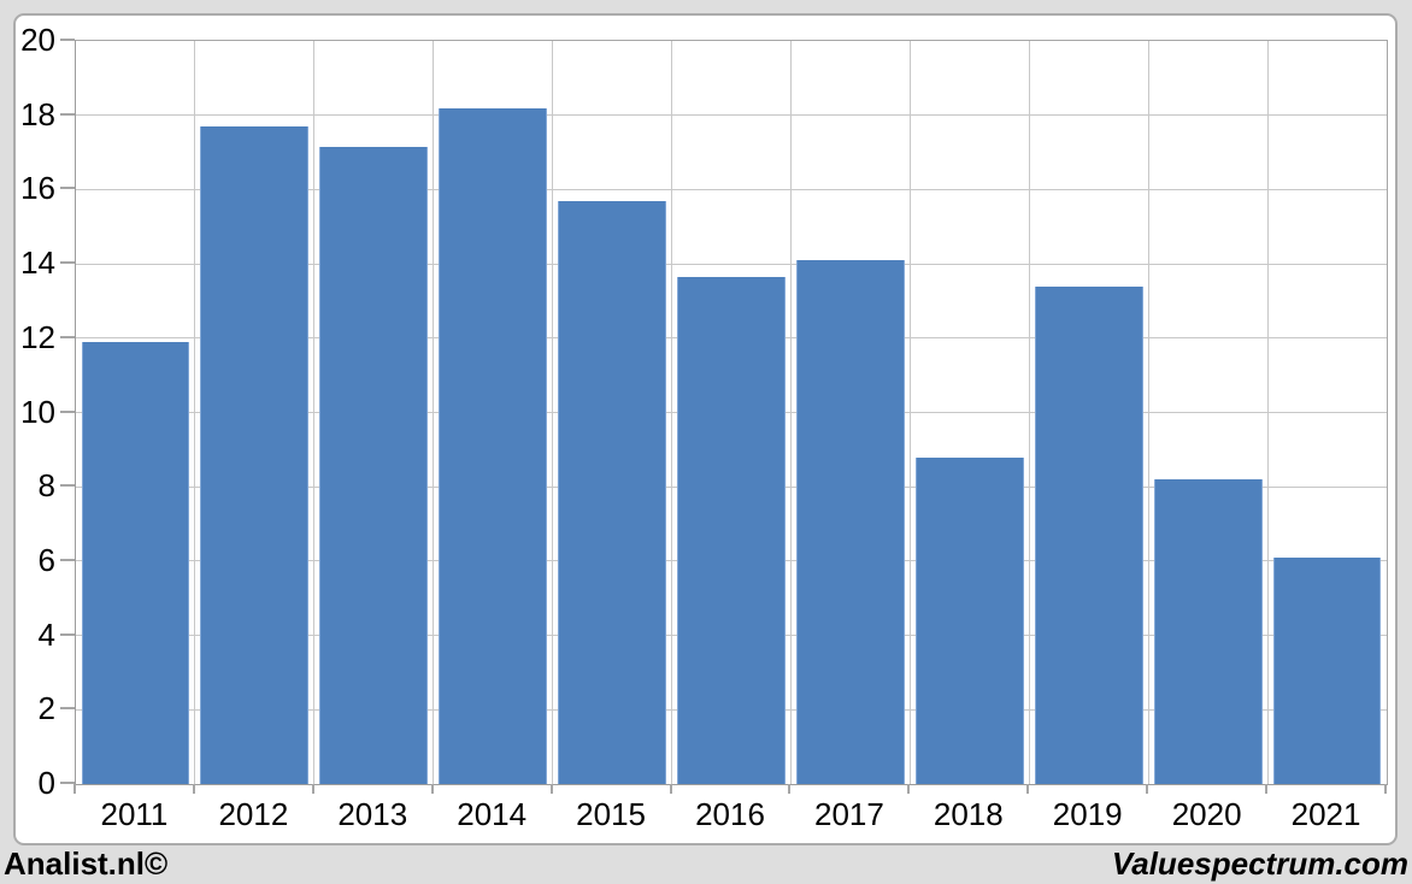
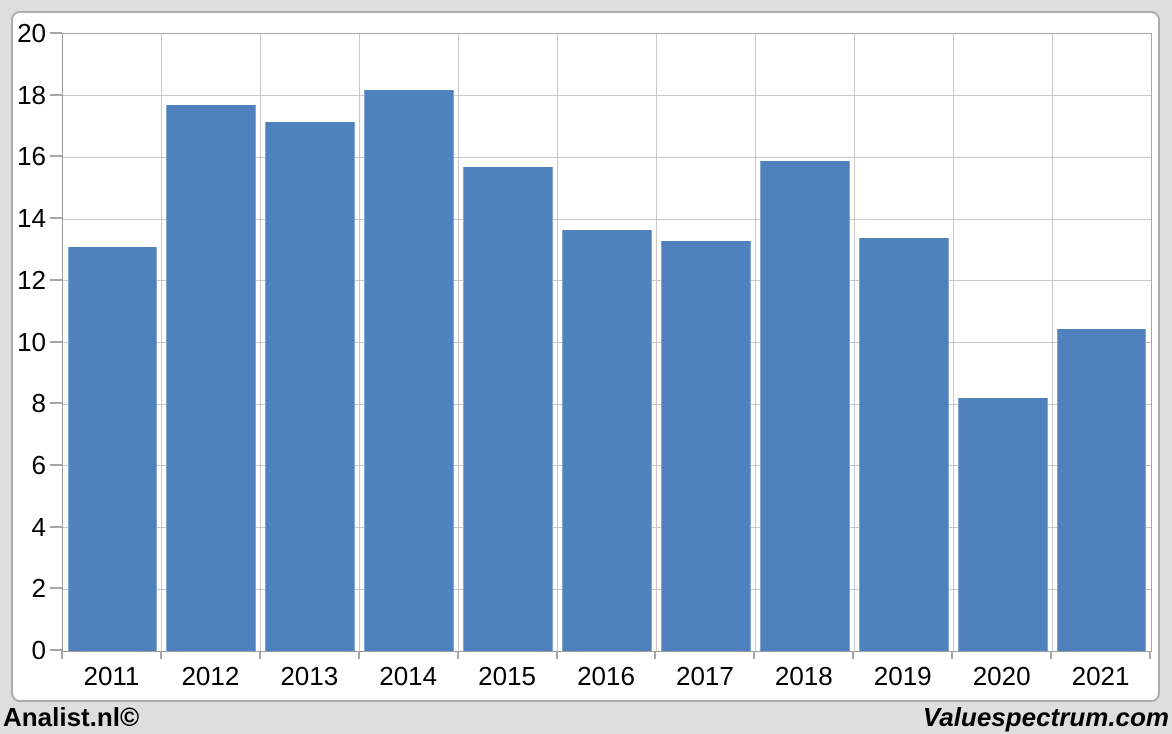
2011: 11.9 -> 13.1
2017: 14.1 -> 13.3
2018: 8.8 -> 15.9
2021: 6.1 -> 10.4
